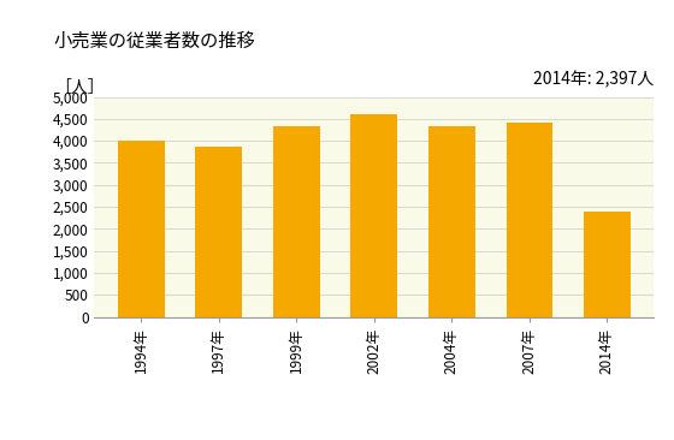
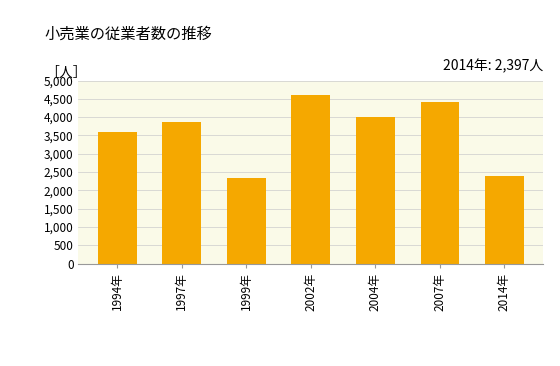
1994年: 4,000 -> 3,600
1999年: 4,330 -> 2,350
2004年: 4,330 -> 4,000
